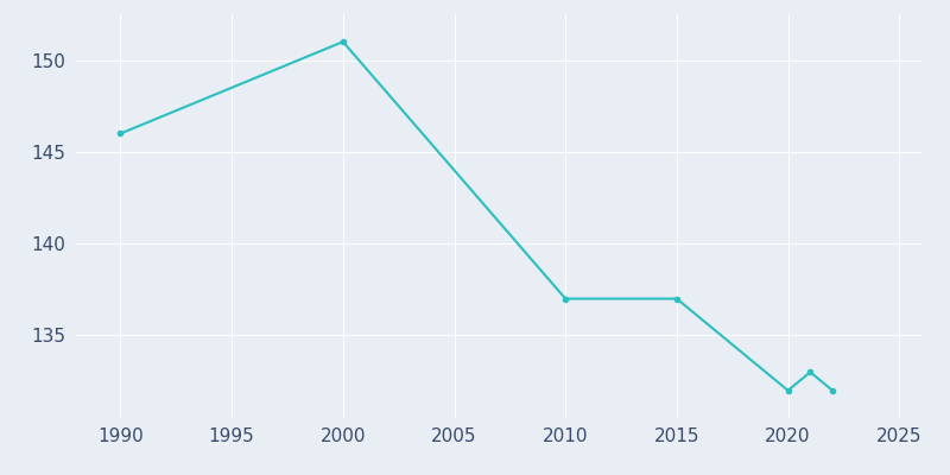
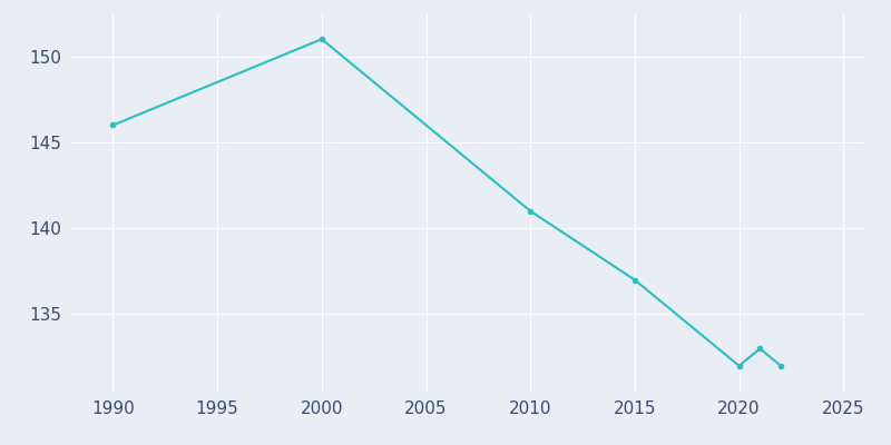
2010: 137 -> 141
